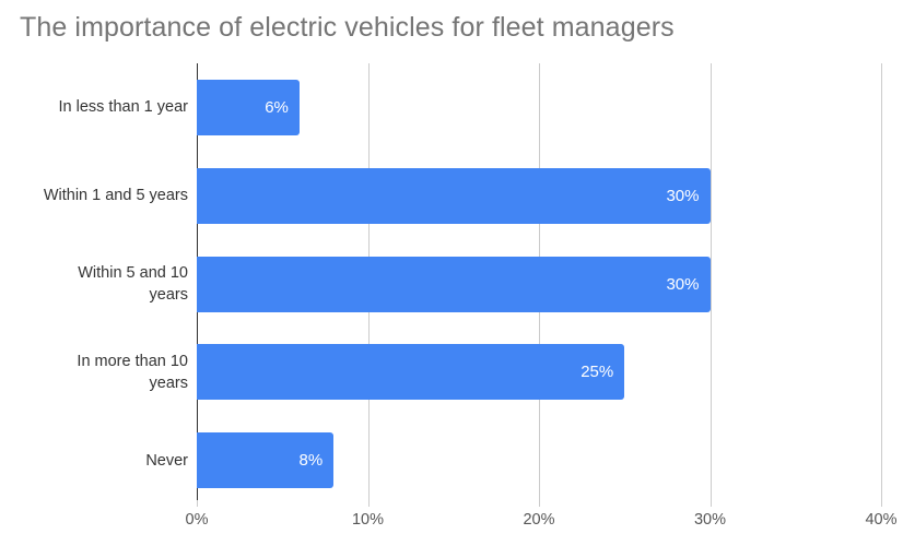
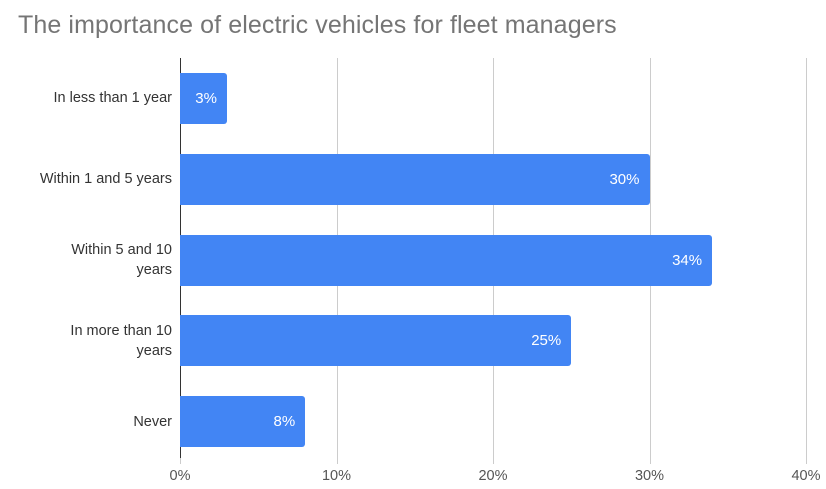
In less than 1 year: 6% -> 3%
Within 5 and 10 years: 30% -> 34%
